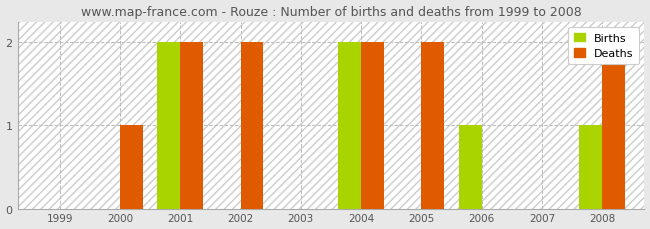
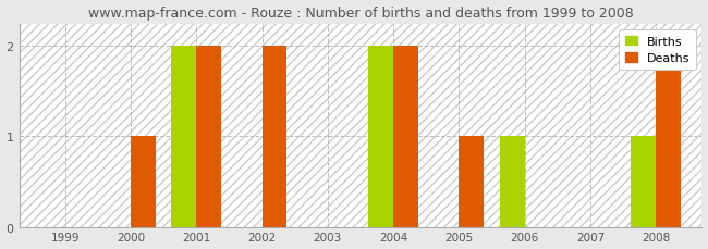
Deaths/2005: 2 -> 1
